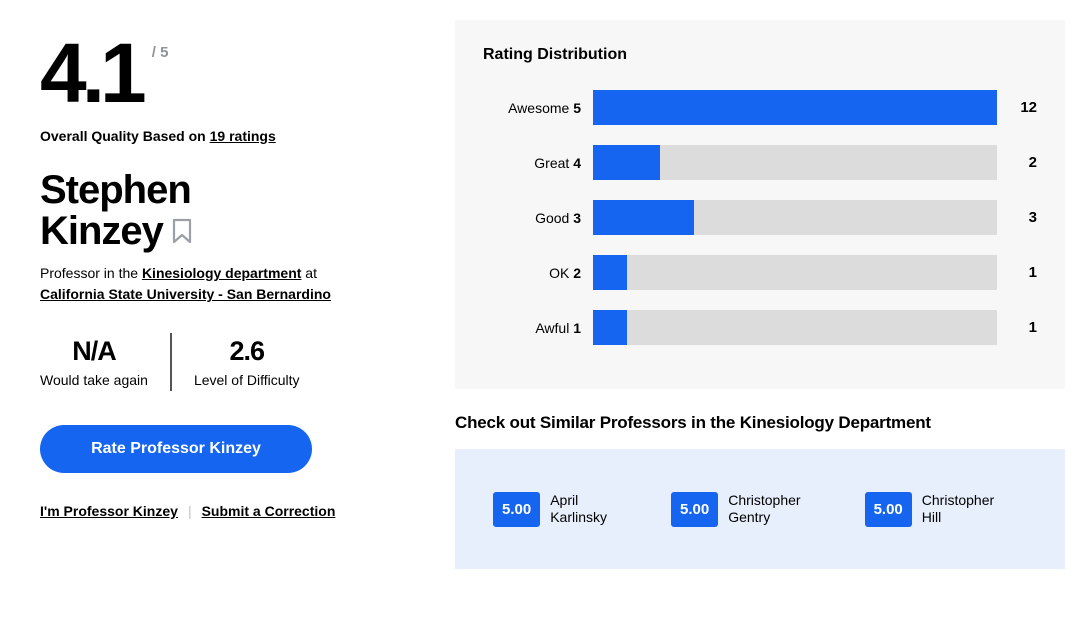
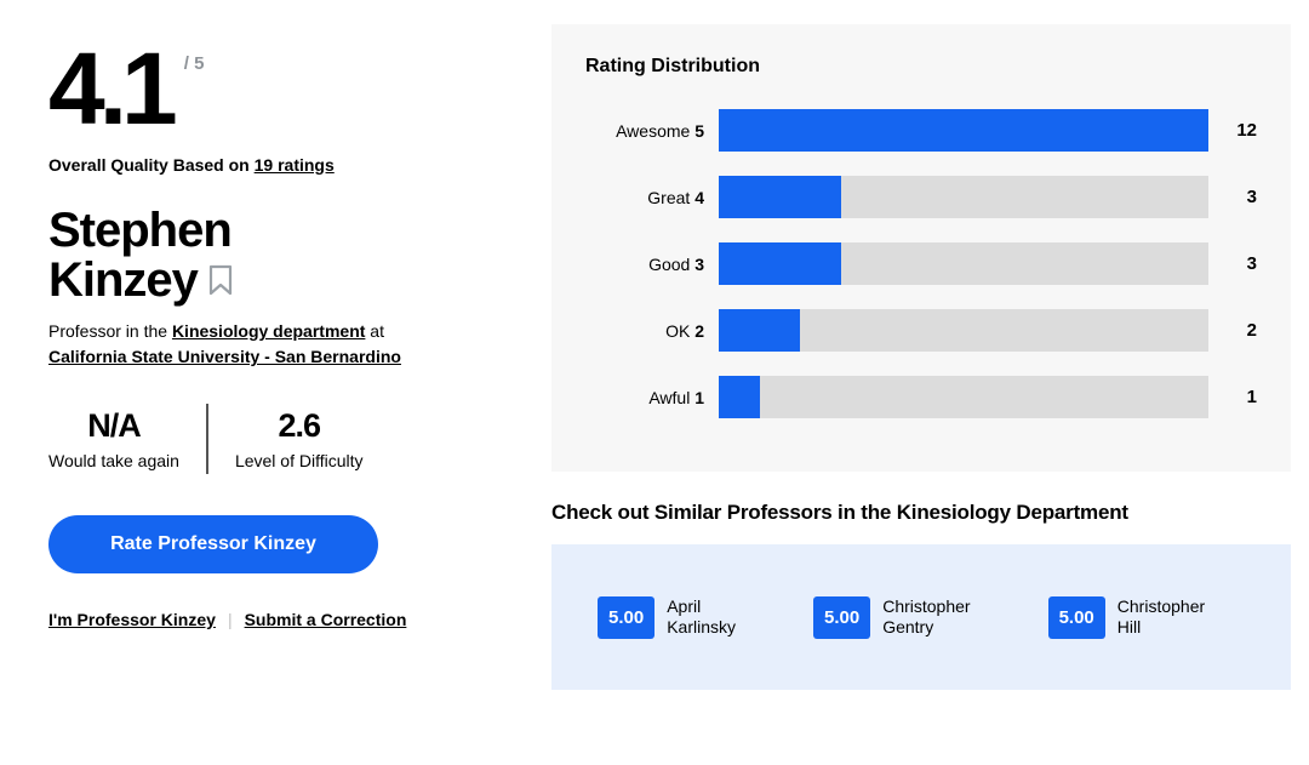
Great 4: 2 -> 3
OK 2: 1 -> 2
